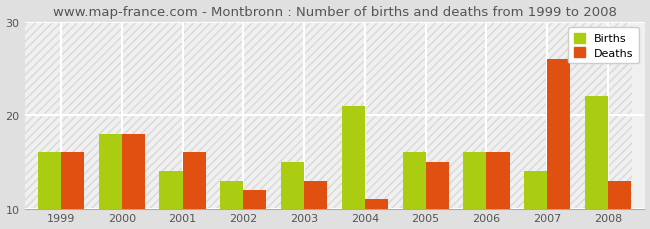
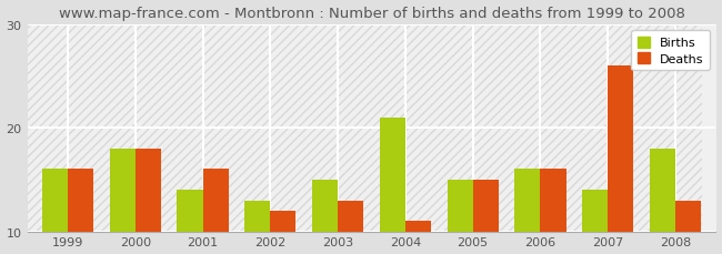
Births/2005: 16 -> 15
Births/2008: 22 -> 18
